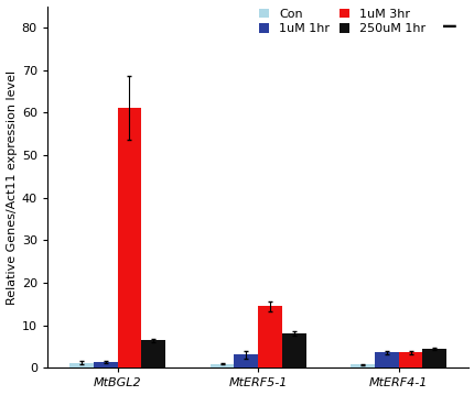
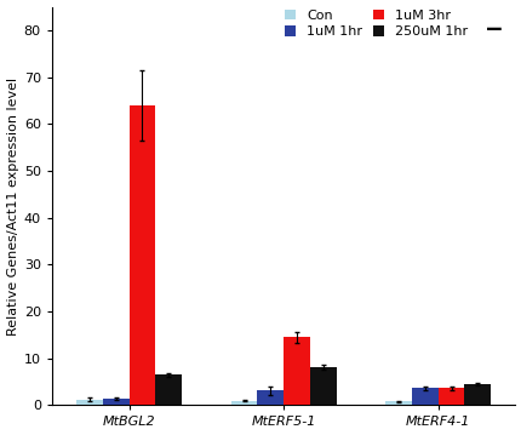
1uM 3hr/MtBGL2: 61.0 -> 64.0
